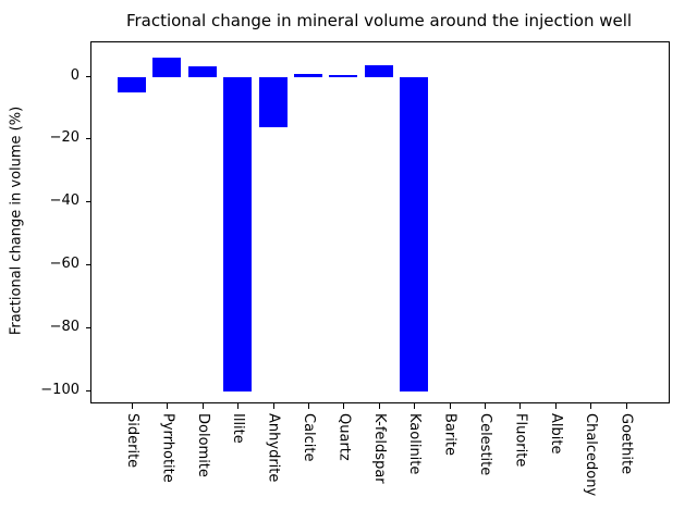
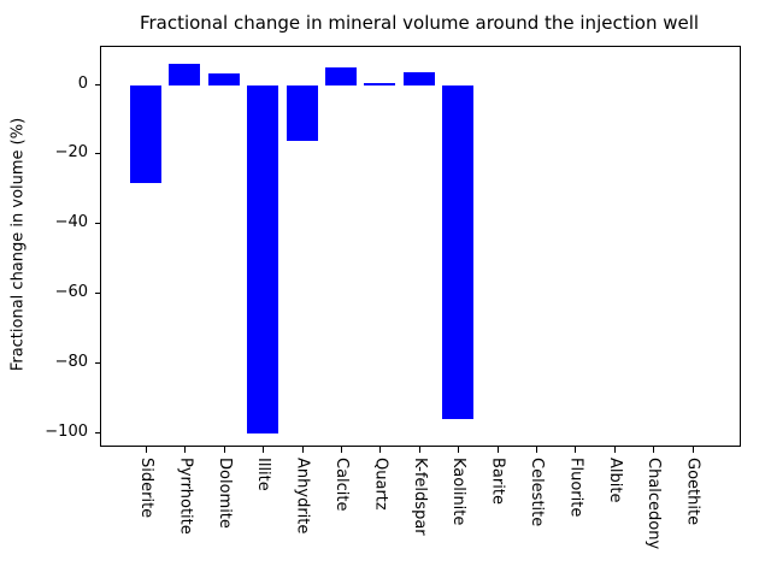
Siderite: -5 -> -28
Calcite: 1 -> 5
Kaolinite: -100 -> -96
